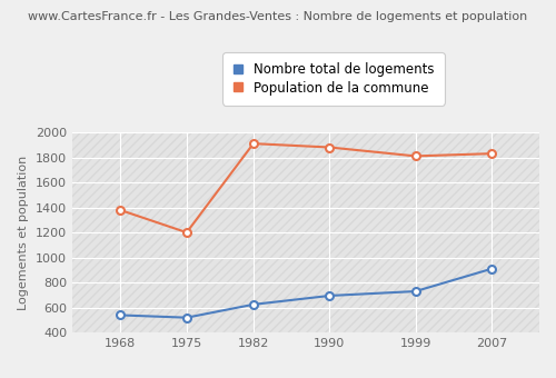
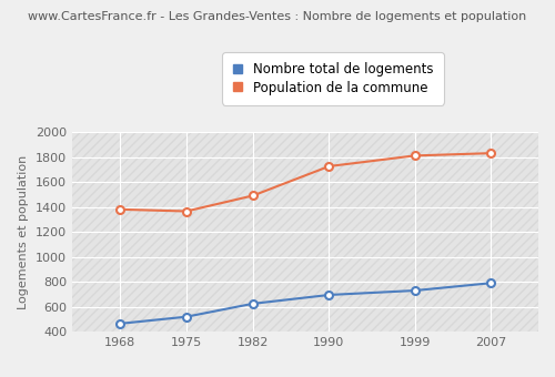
Nombre total de logements/1968: 540 -> 460
Population de la commune/1975: 1200 -> 1360
Population de la commune/1982: 1910 -> 1490
Population de la commune/1990: 1880 -> 1720
Nombre total de logements/2007: 910 -> 790
